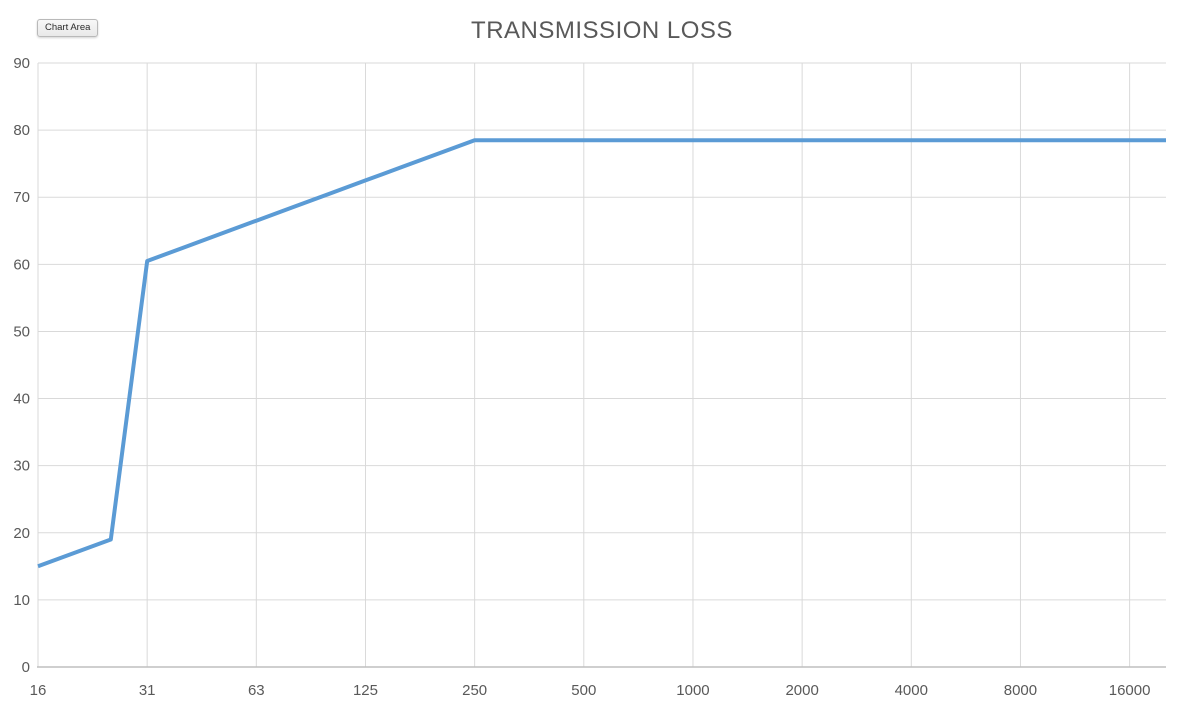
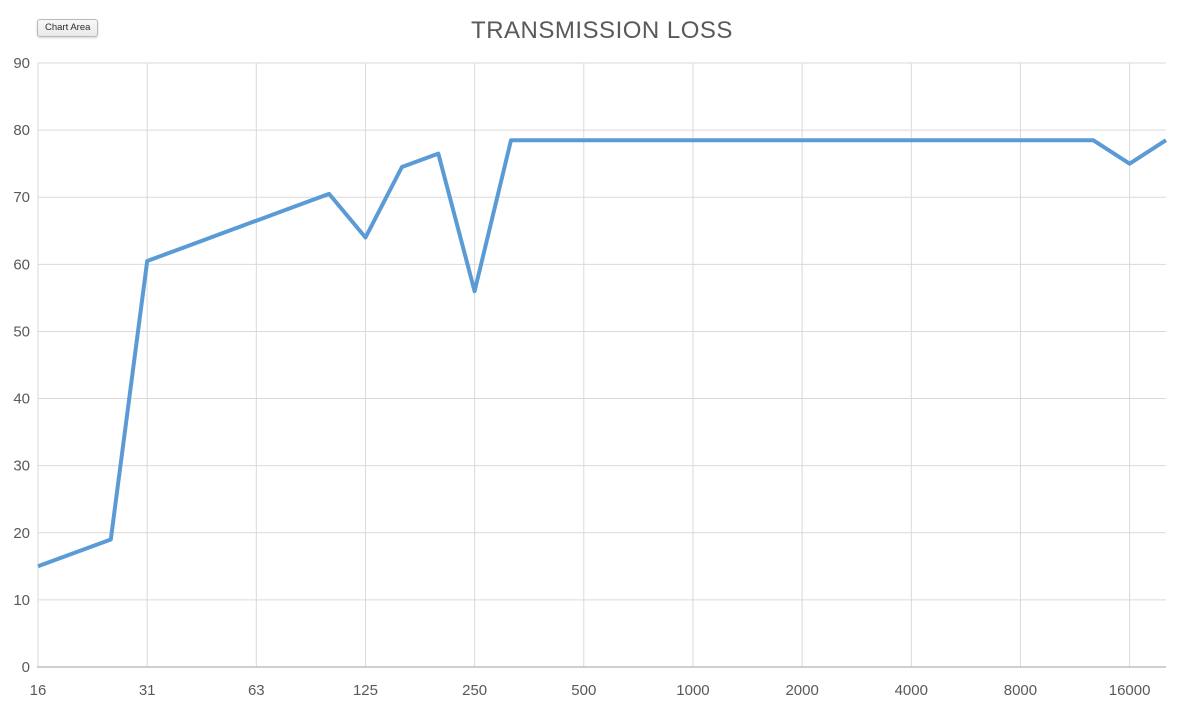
125: 72 -> 64
250: 78 -> 56
16000: 78 -> 75
